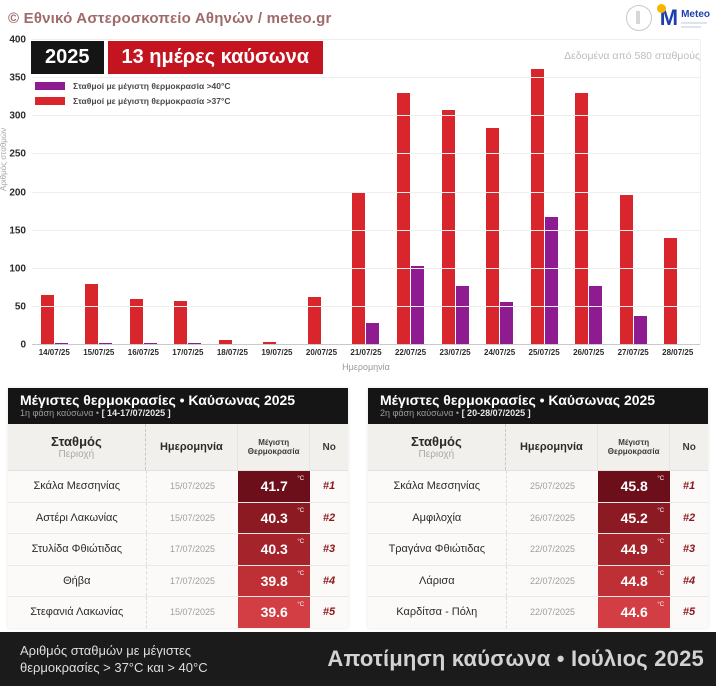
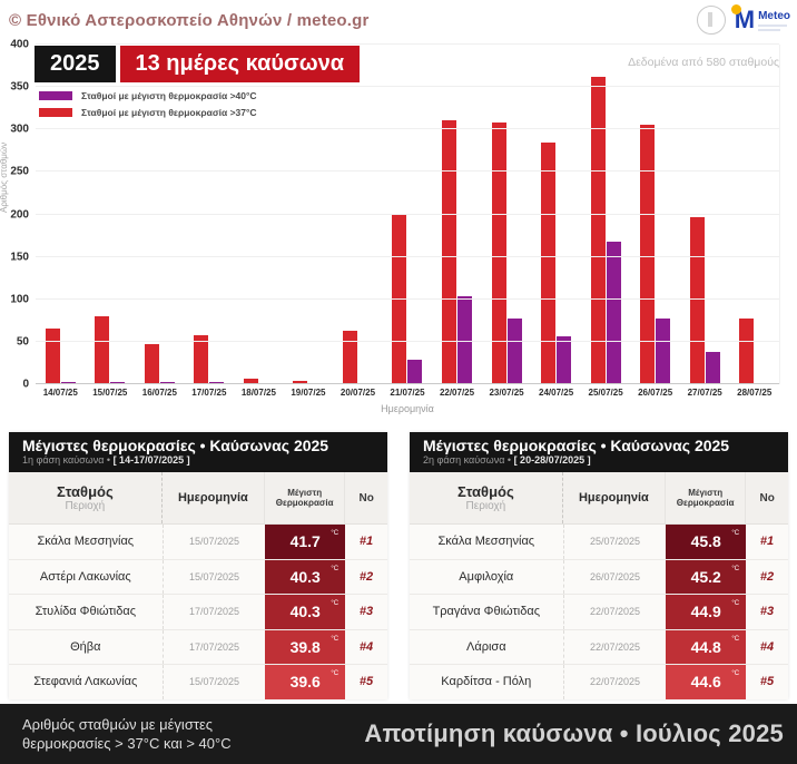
Σταθμοί με μέγιστη θερμοκρασία >37°C/16/07/25: 60 -> 50
Σταθμοί με μέγιστη θερμοκρασία >37°C/22/07/25: 330 -> 310
Σταθμοί με μέγιστη θερμοκρασία >37°C/26/07/25: 330 -> 300
Σταθμοί με μέγιστη θερμοκρασία >37°C/28/07/25: 140 -> 80
